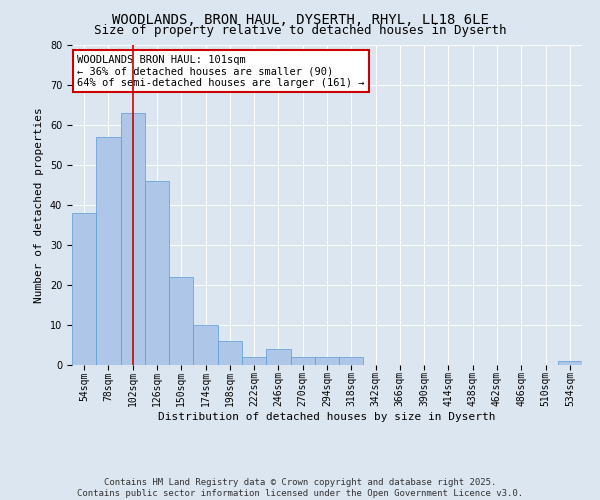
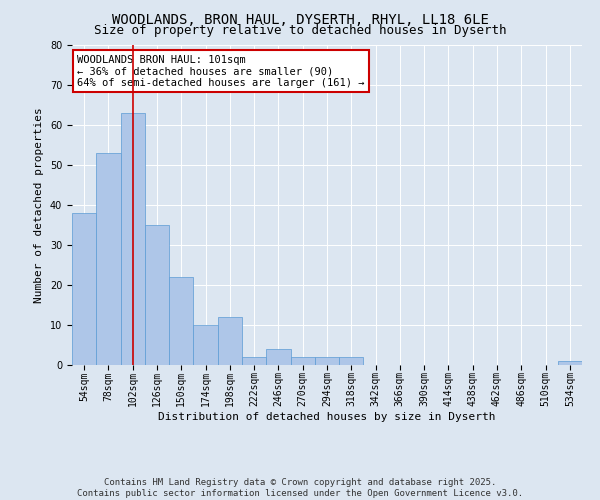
78sqm: 57 -> 53
126sqm: 46 -> 35
198sqm: 6 -> 12
